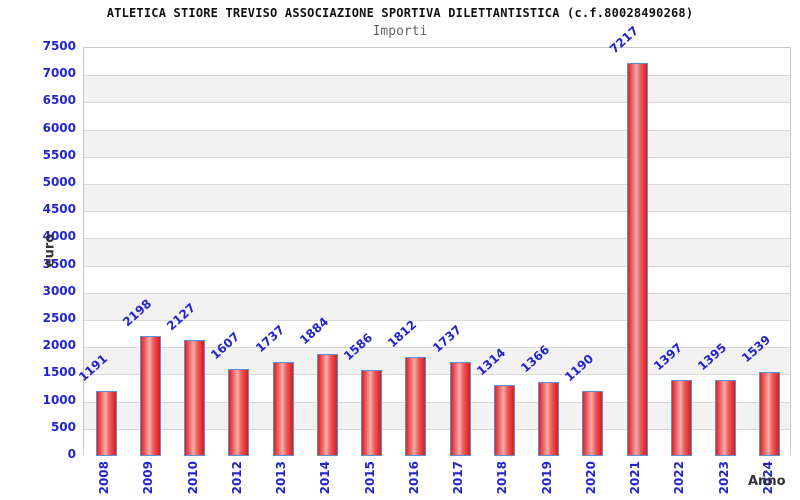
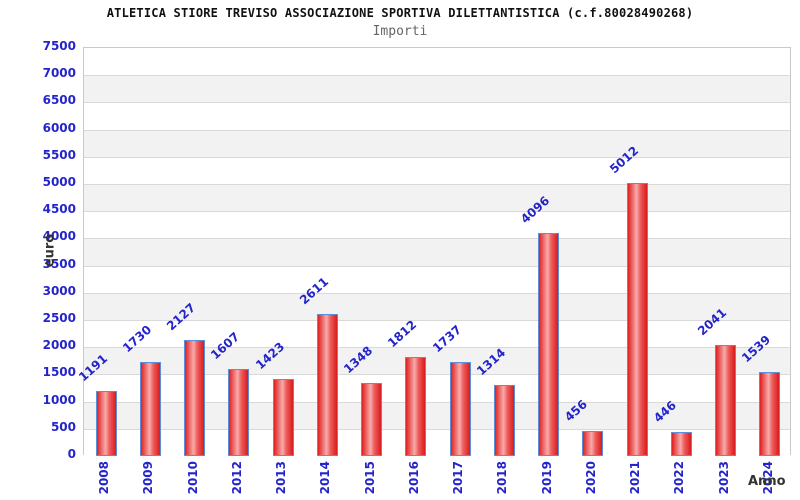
2009: 2198 -> 1730
2013: 1737 -> 1423
2014: 1884 -> 2611
2015: 1586 -> 1348
2019: 1366 -> 4096
2020: 1190 -> 456
2021: 7217 -> 5012
2022: 1397 -> 446
2023: 1395 -> 2041
